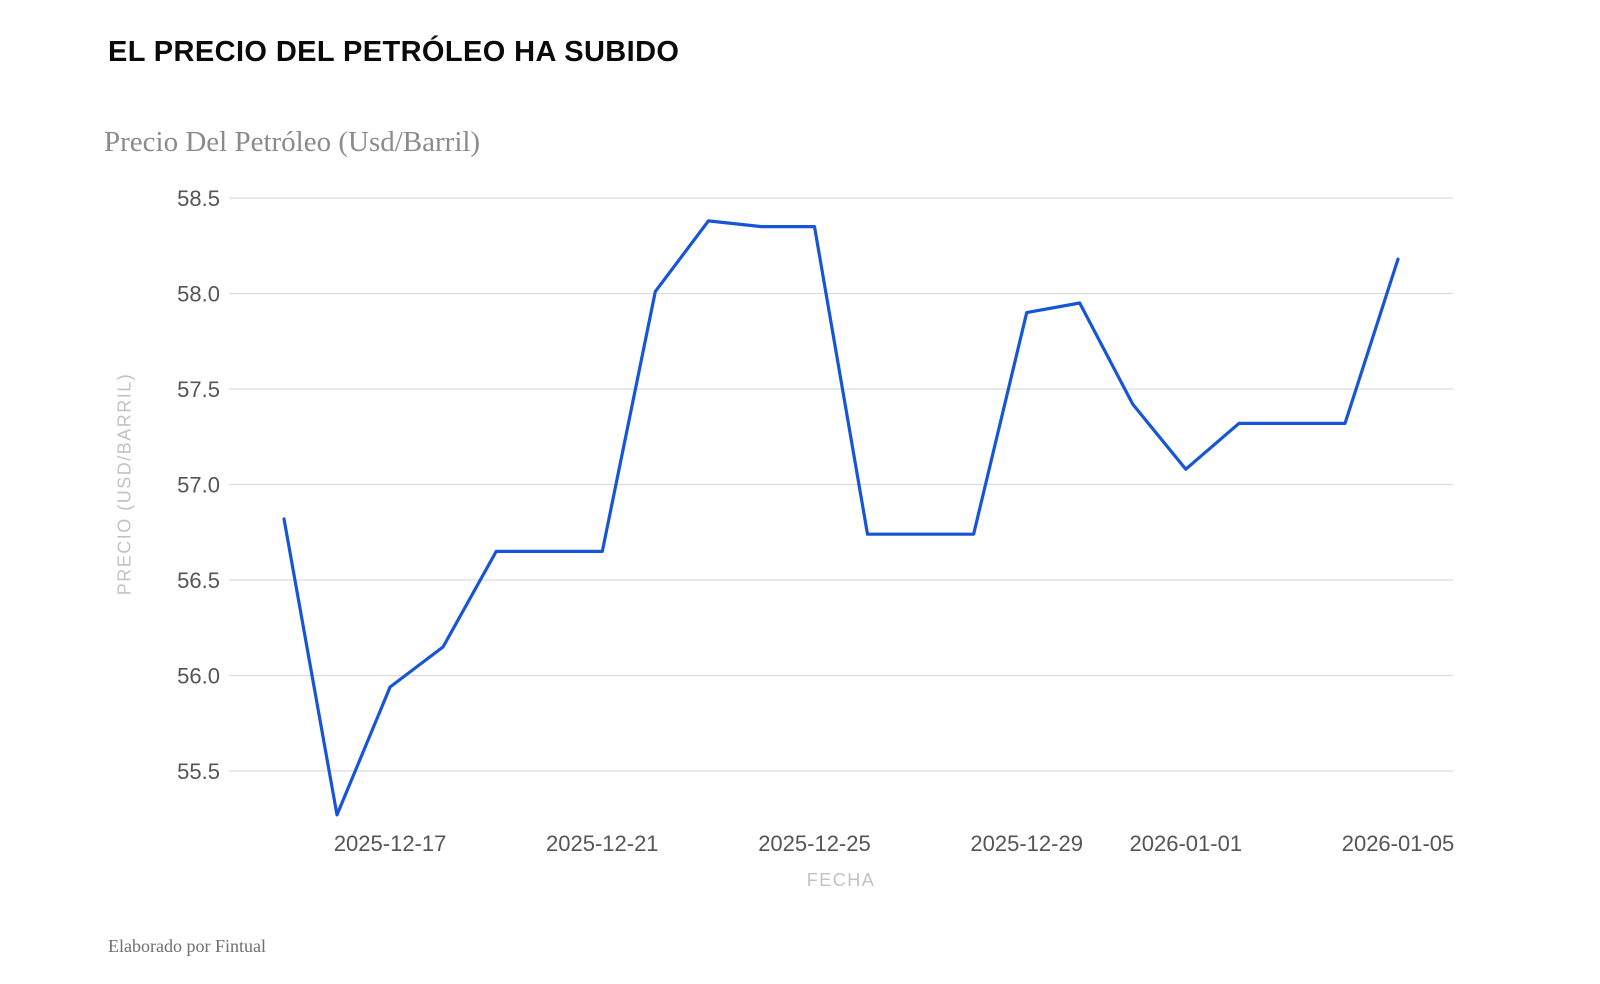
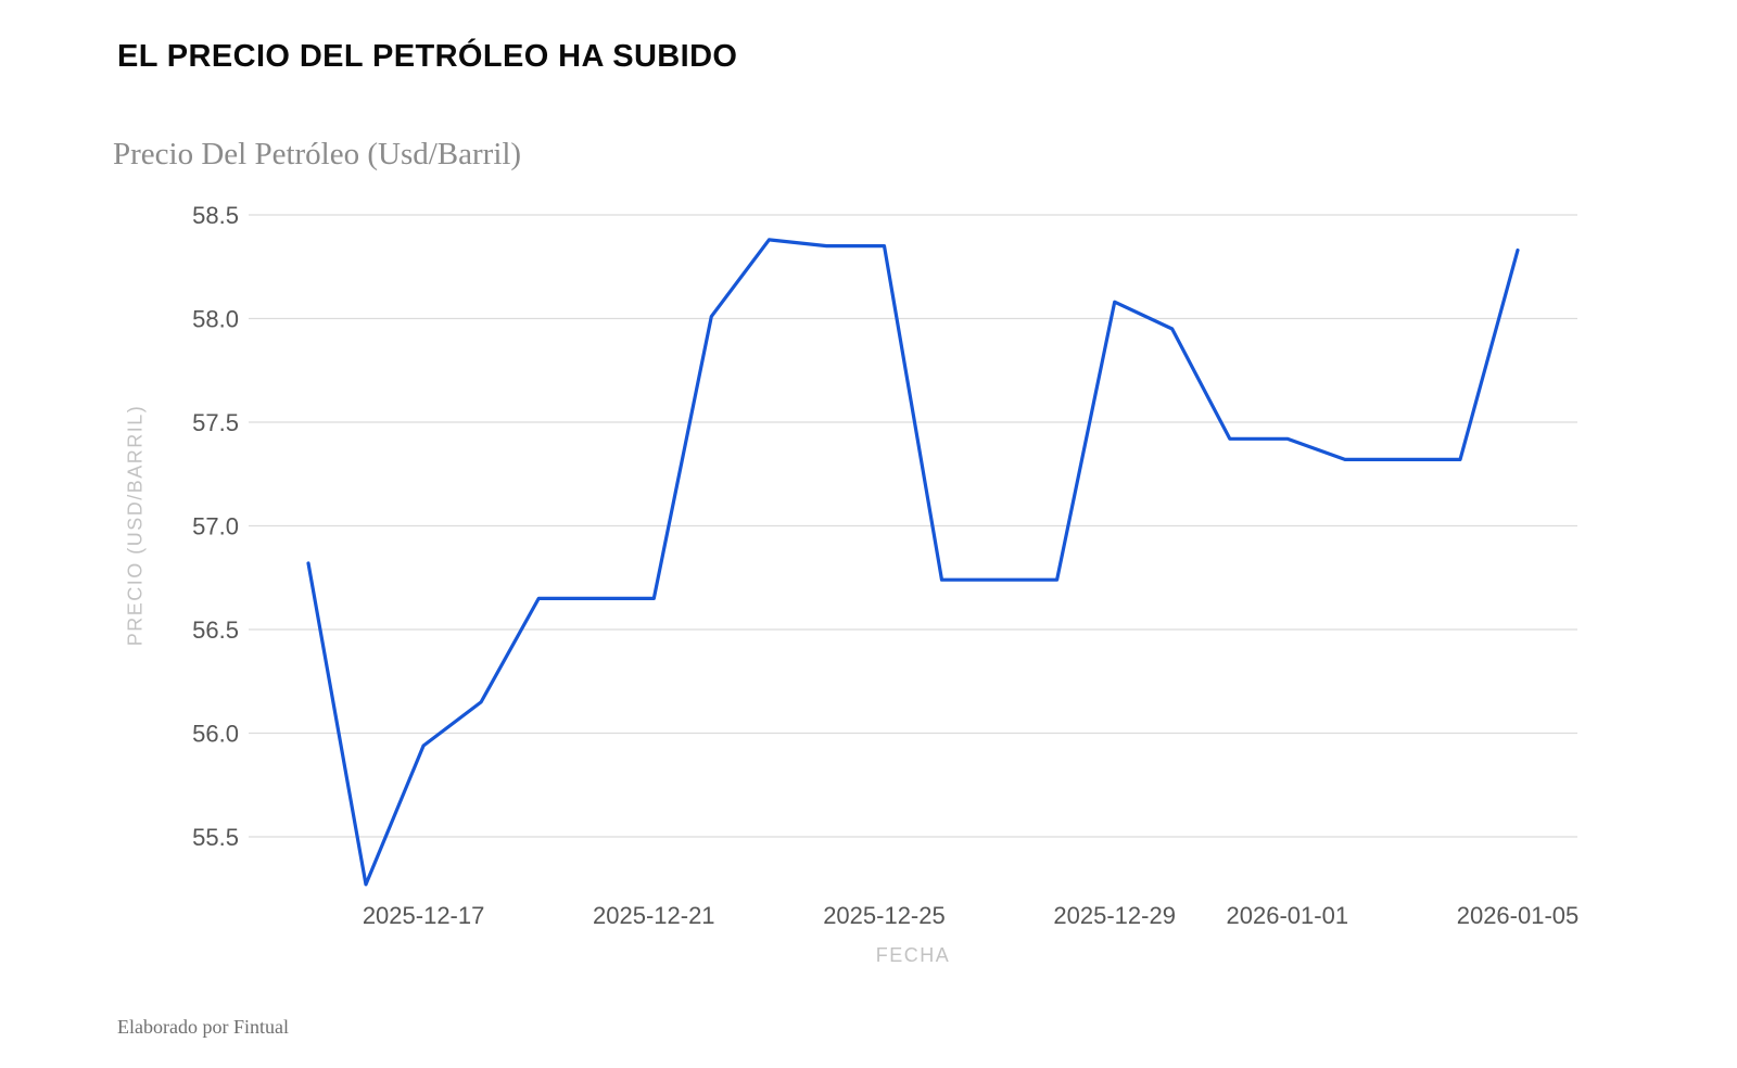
2025-12-29: 57.90 -> 58.08
2026-01-01: 57.08 -> 57.42
2026-01-05: 58.18 -> 58.33
